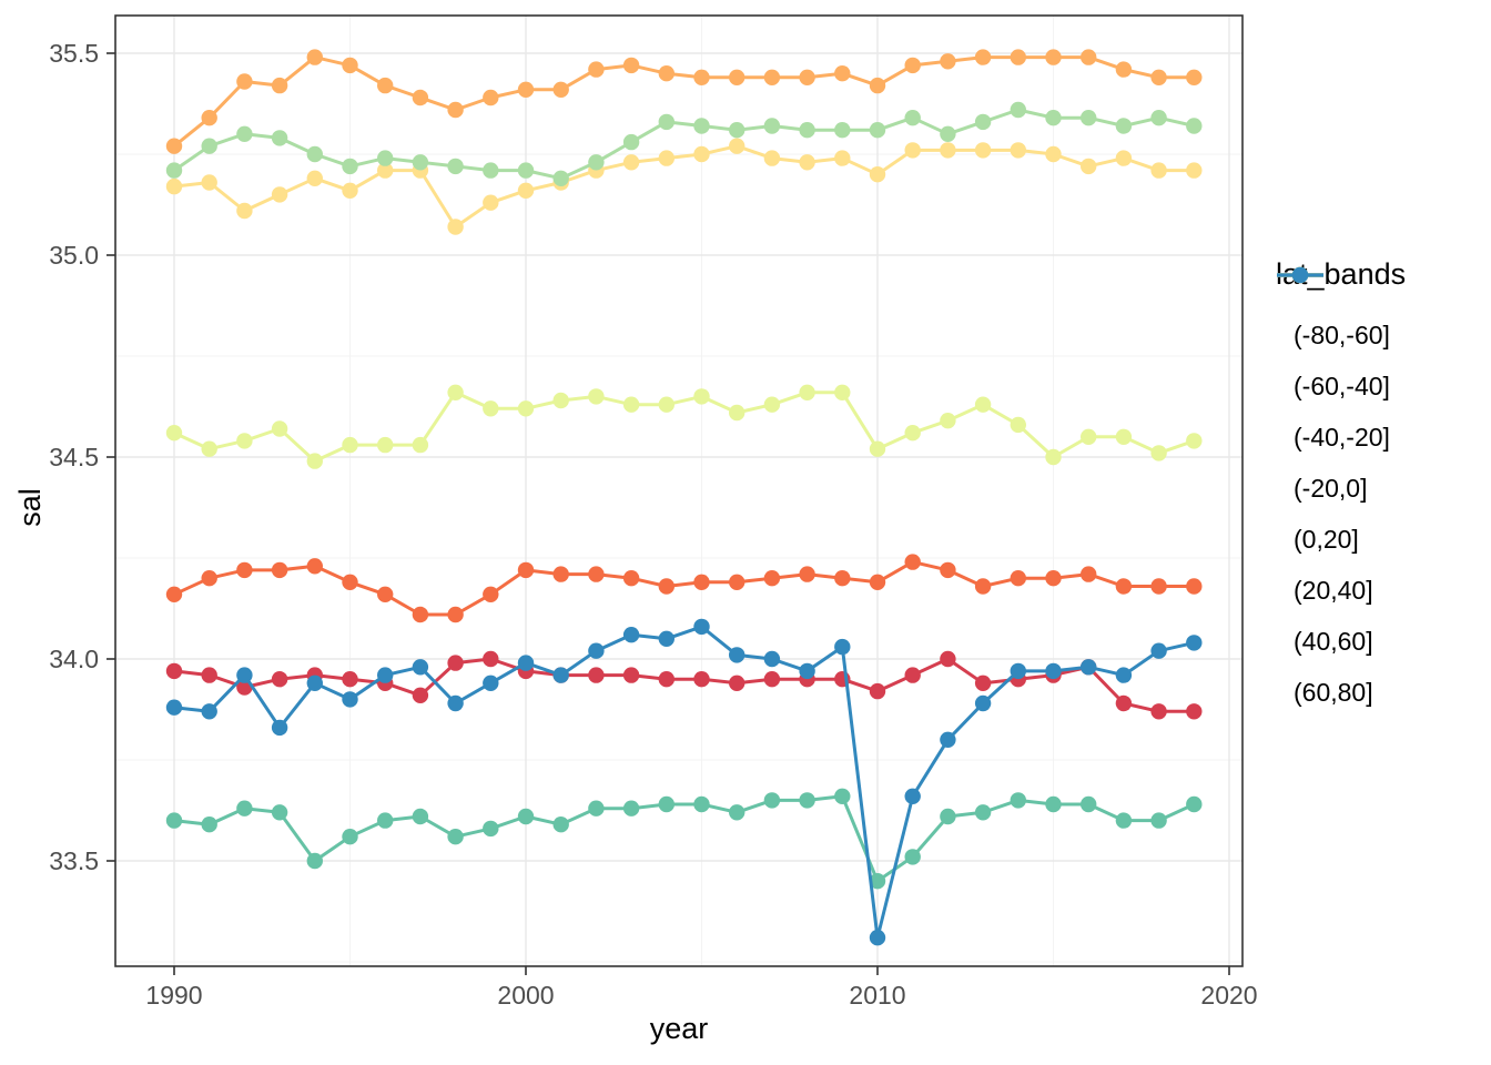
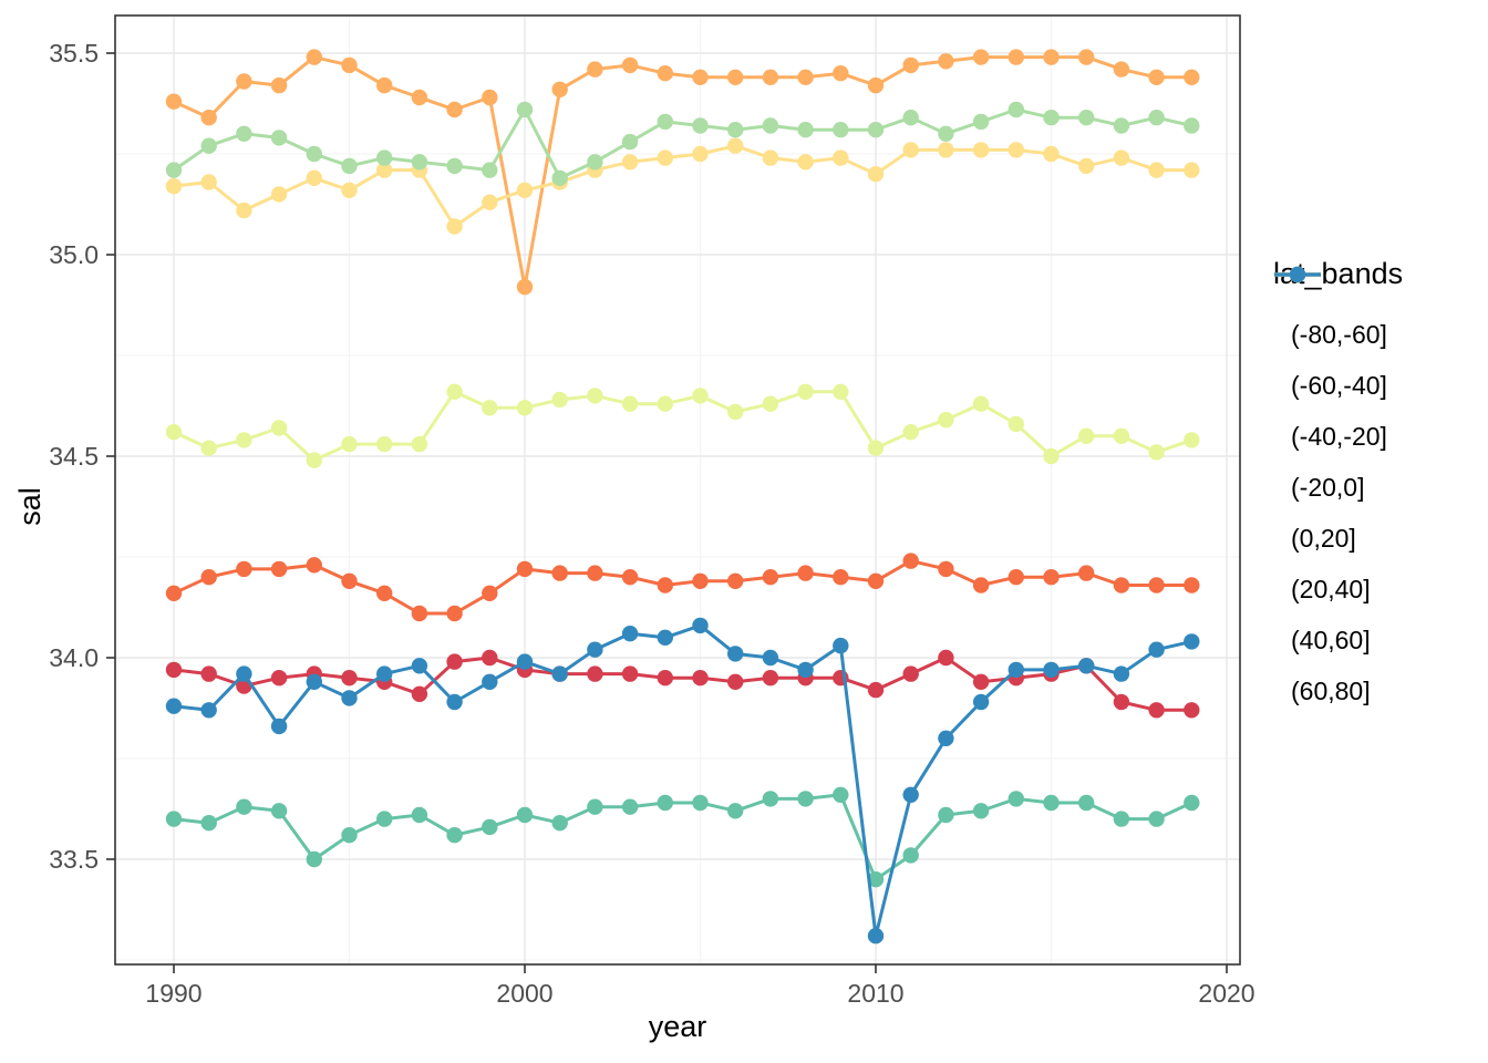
(-40,-20]/1990: 35.27 -> 35.38
(-40,-20]/2000: 35.41 -> 34.92
(20,40]/2000: 35.21 -> 35.36
